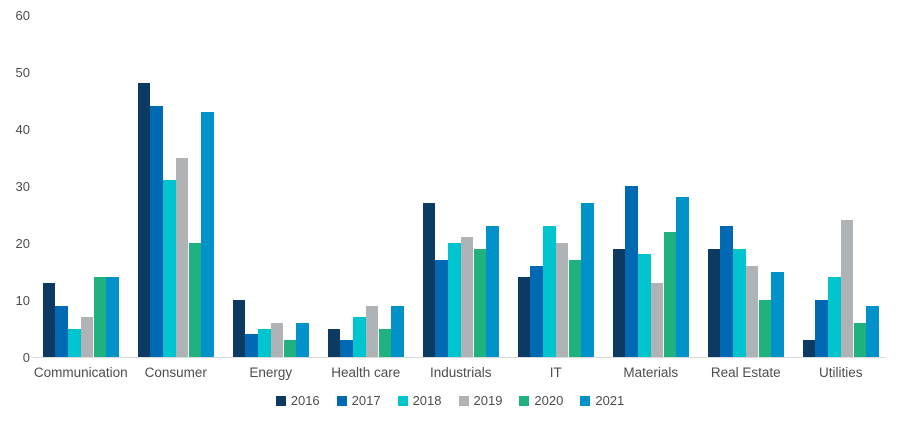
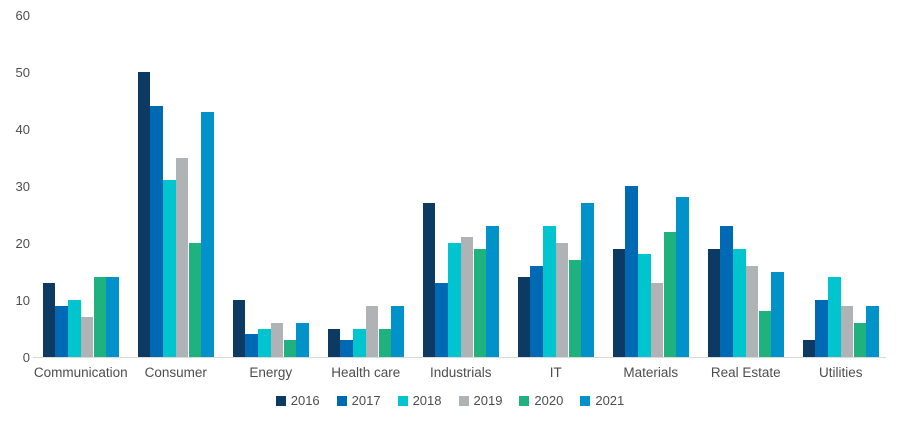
2018/Communication: 5 -> 10
2016/Consumer: 48 -> 50
2018/Health care: 7 -> 5
2017/Industrials: 17 -> 13
2020/Real Estate: 10 -> 8
2019/Utilities: 24 -> 9
